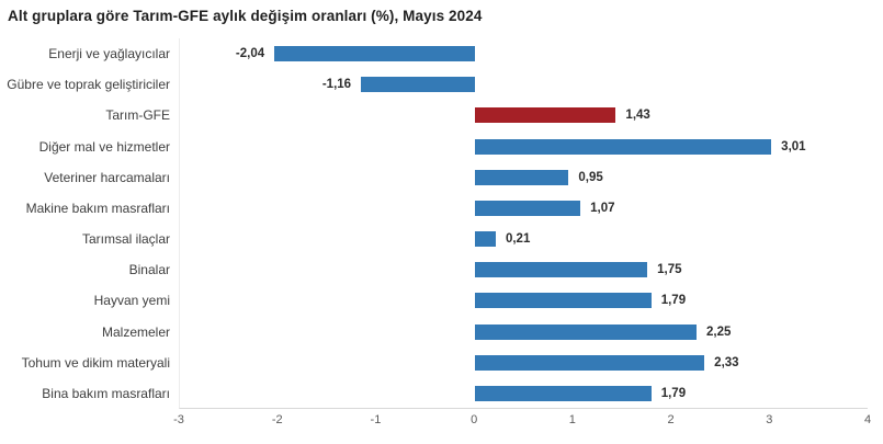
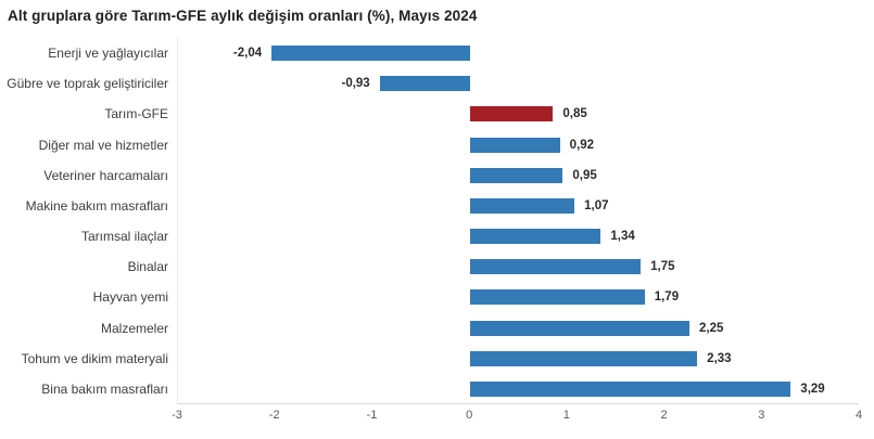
Gübre ve toprak geliştiriciler: -1,16 -> -0,93
Tarım-GFE: 1,43 -> 0,85
Diğer mal ve hizmetler: 3,01 -> 0,92
Tarımsal ilaçlar: 0,21 -> 1,34
Bina bakım masrafları: 1,79 -> 3,29
